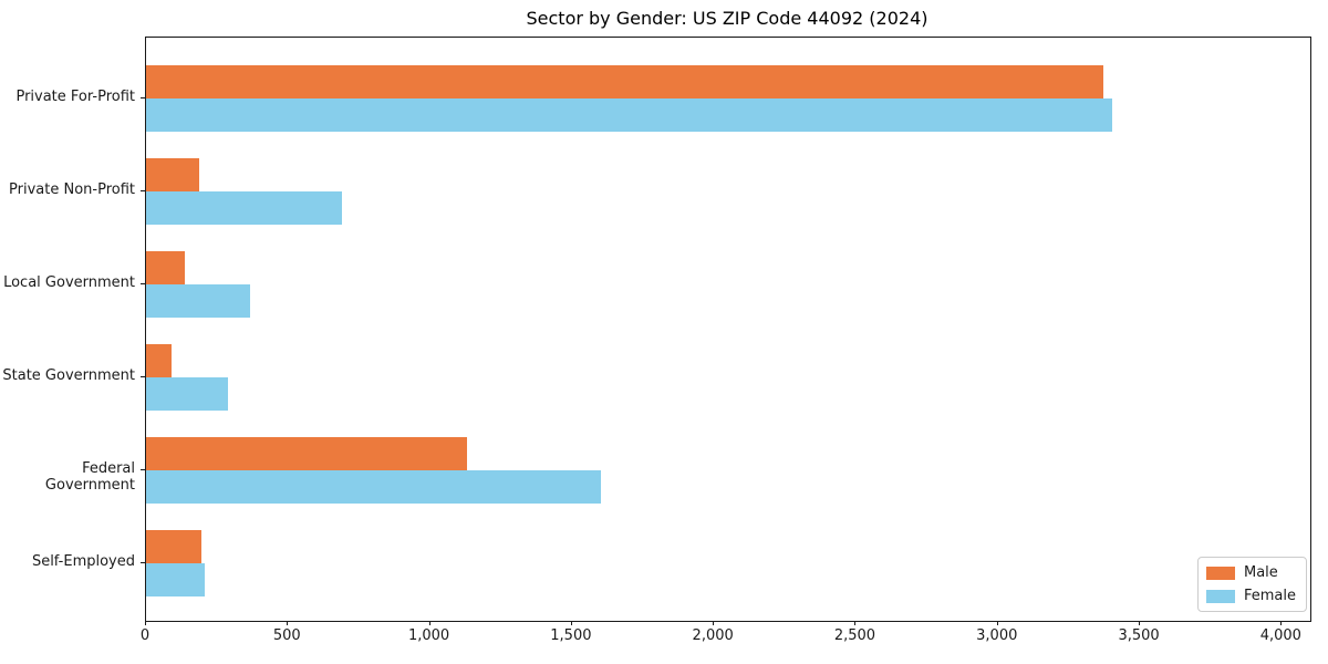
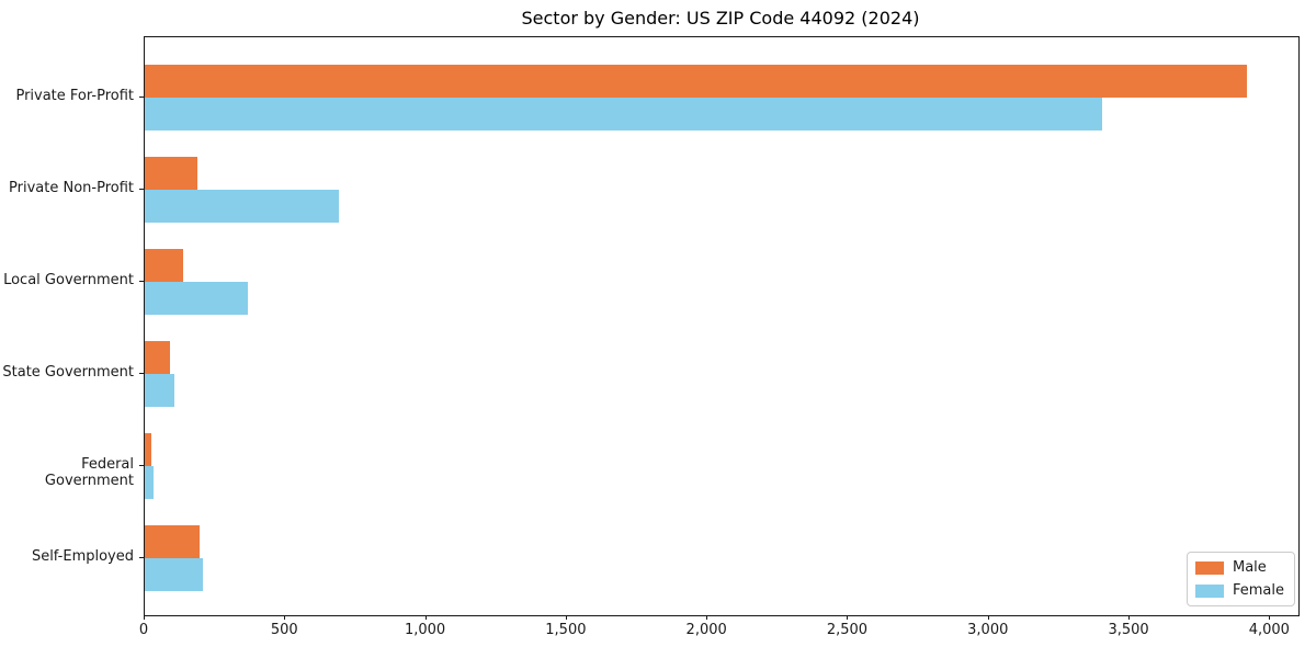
Male/Private For-Profit: 3370 -> 3920
Female/State Government: 290 -> 100
Male/Federal Government: 1130 -> 20
Female/Federal Government: 1600 -> 30
